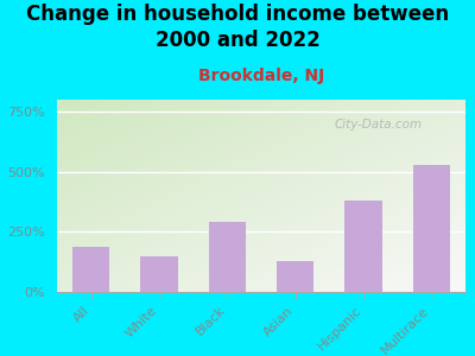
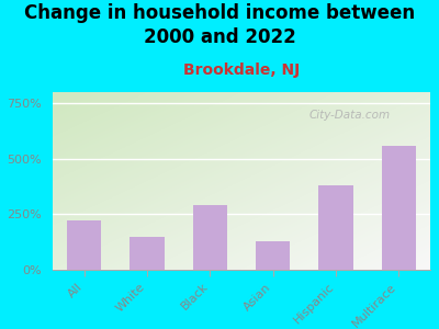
All: 190% -> 220%
Multirace: 530% -> 560%
